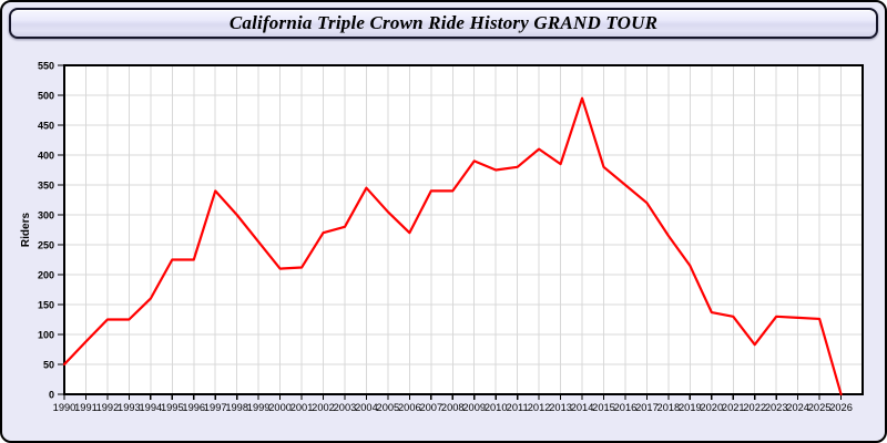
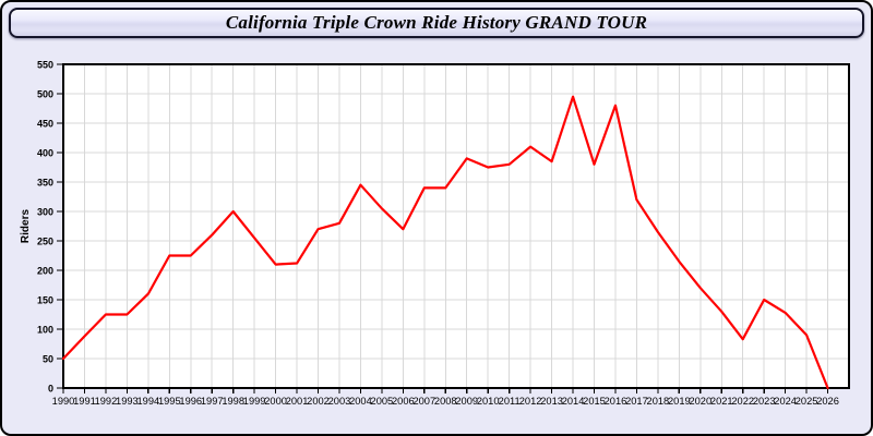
1997: 340 -> 260
2016: 350 -> 480
2020: 140 -> 170
2023: 130 -> 150
2025: 130 -> 90
